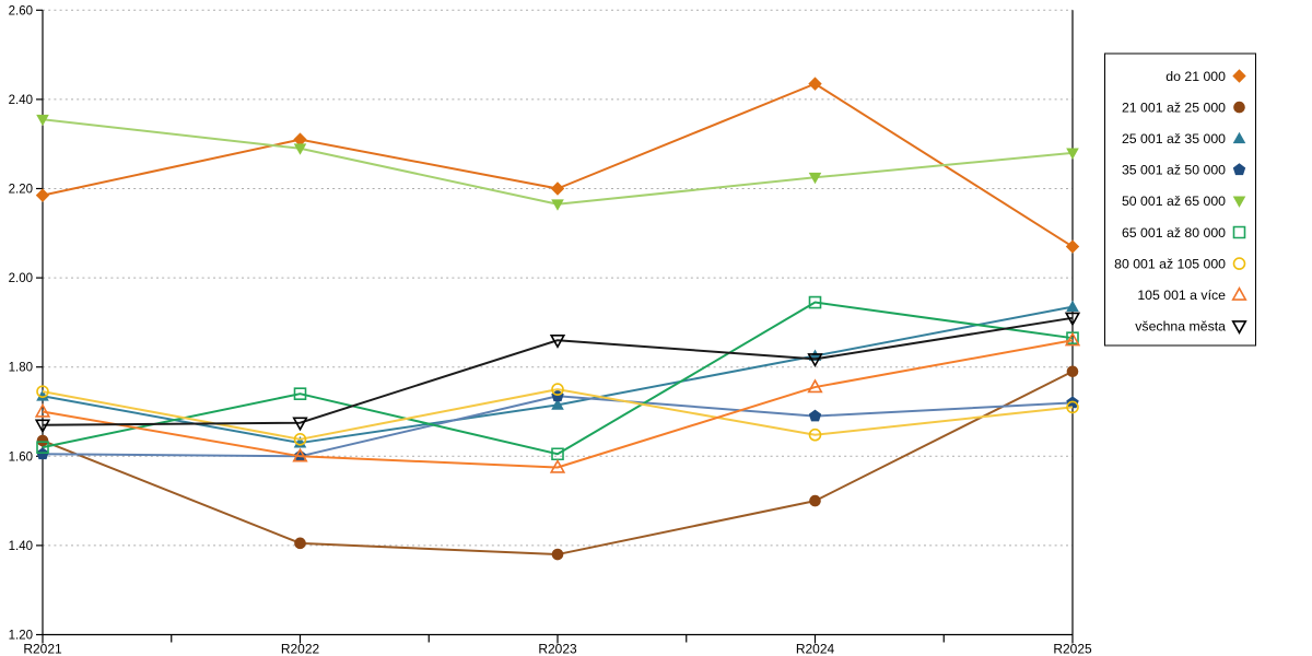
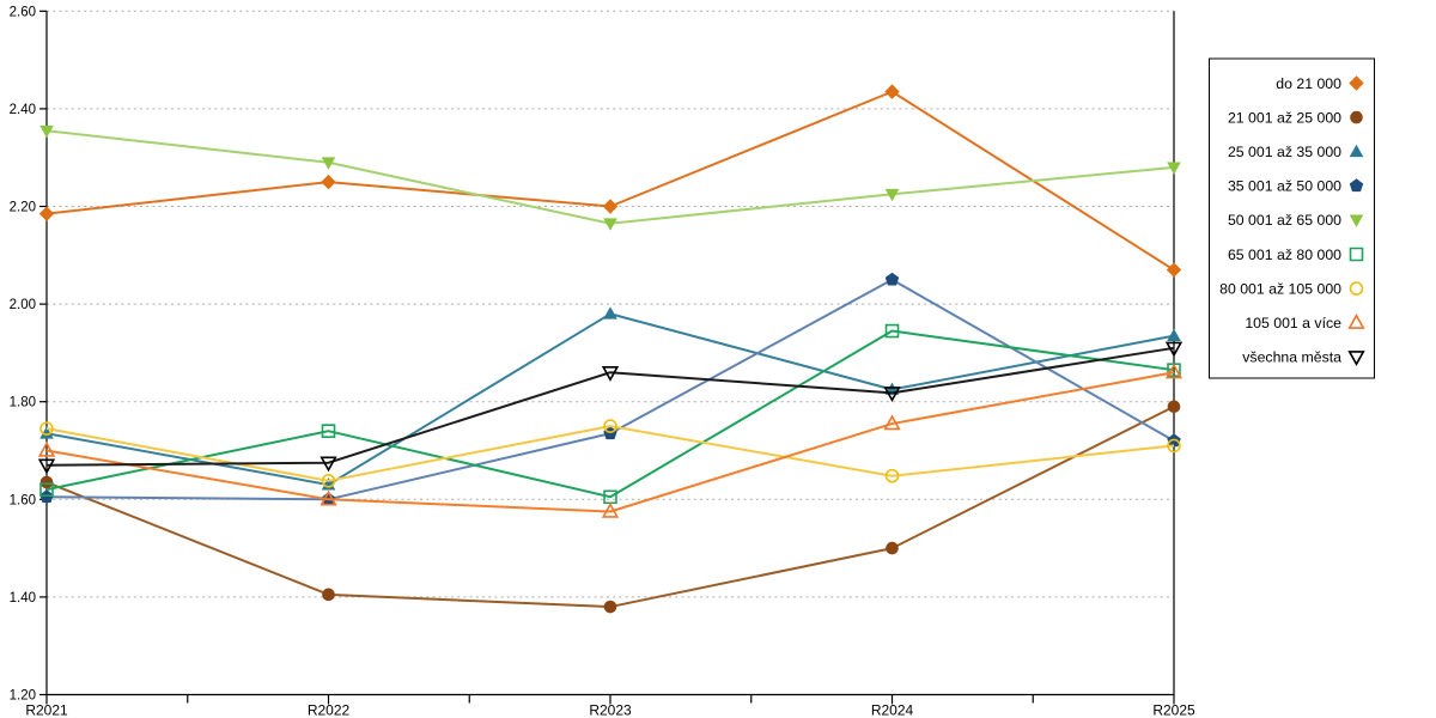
do 21 000/R2022: 2.31 -> 2.25
25 001 až 35 000/R2023: 1.72 -> 1.98
35 001 až 50 000/R2024: 1.69 -> 2.05
